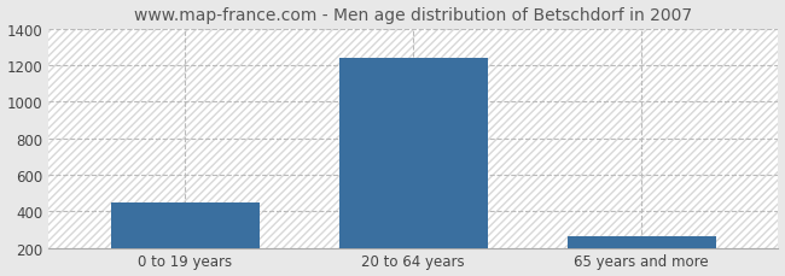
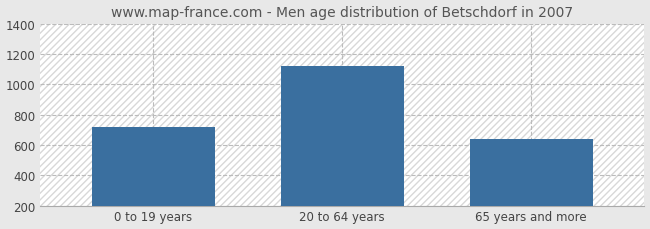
0 to 19 years: 450 -> 720
20 to 64 years: 1240 -> 1120
65 years and more: 260 -> 640
